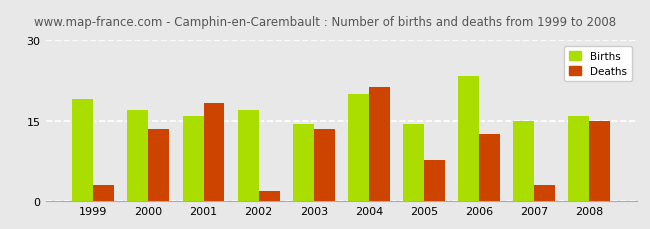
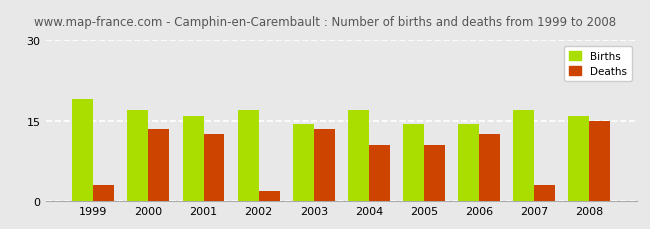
Deaths/2001: 18.4 -> 12.5
Births/2004: 20.0 -> 17.0
Deaths/2004: 21.4 -> 10.5
Deaths/2005: 7.8 -> 10.5
Births/2006: 23.4 -> 14.5
Births/2007: 15.0 -> 17.0
